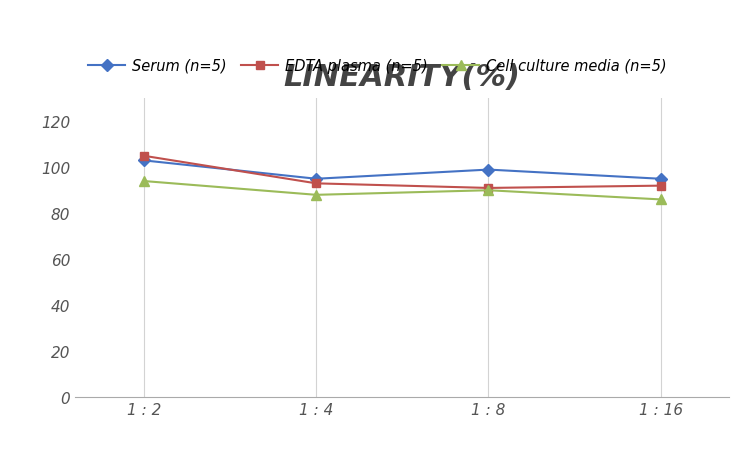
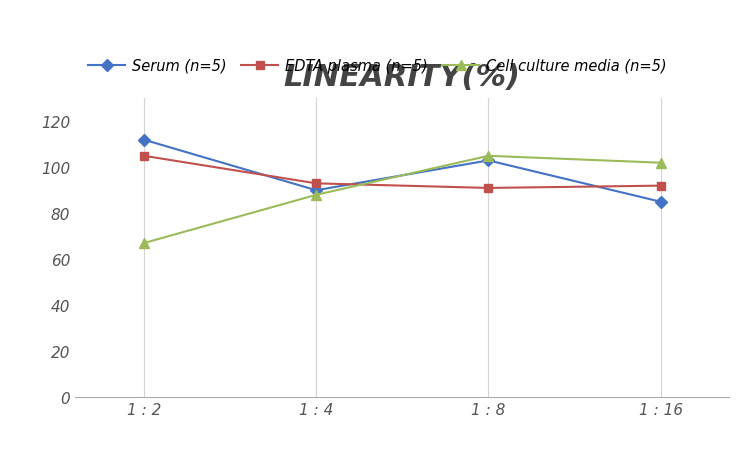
Serum (n=5)/1 : 2: 103 -> 112
Cell culture media (n=5)/1 : 2: 94 -> 67
Serum (n=5)/1 : 4: 95 -> 90
Serum (n=5)/1 : 8: 99 -> 103
Cell culture media (n=5)/1 : 8: 90 -> 105
Serum (n=5)/1 : 16: 95 -> 85
Cell culture media (n=5)/1 : 16: 86 -> 102
